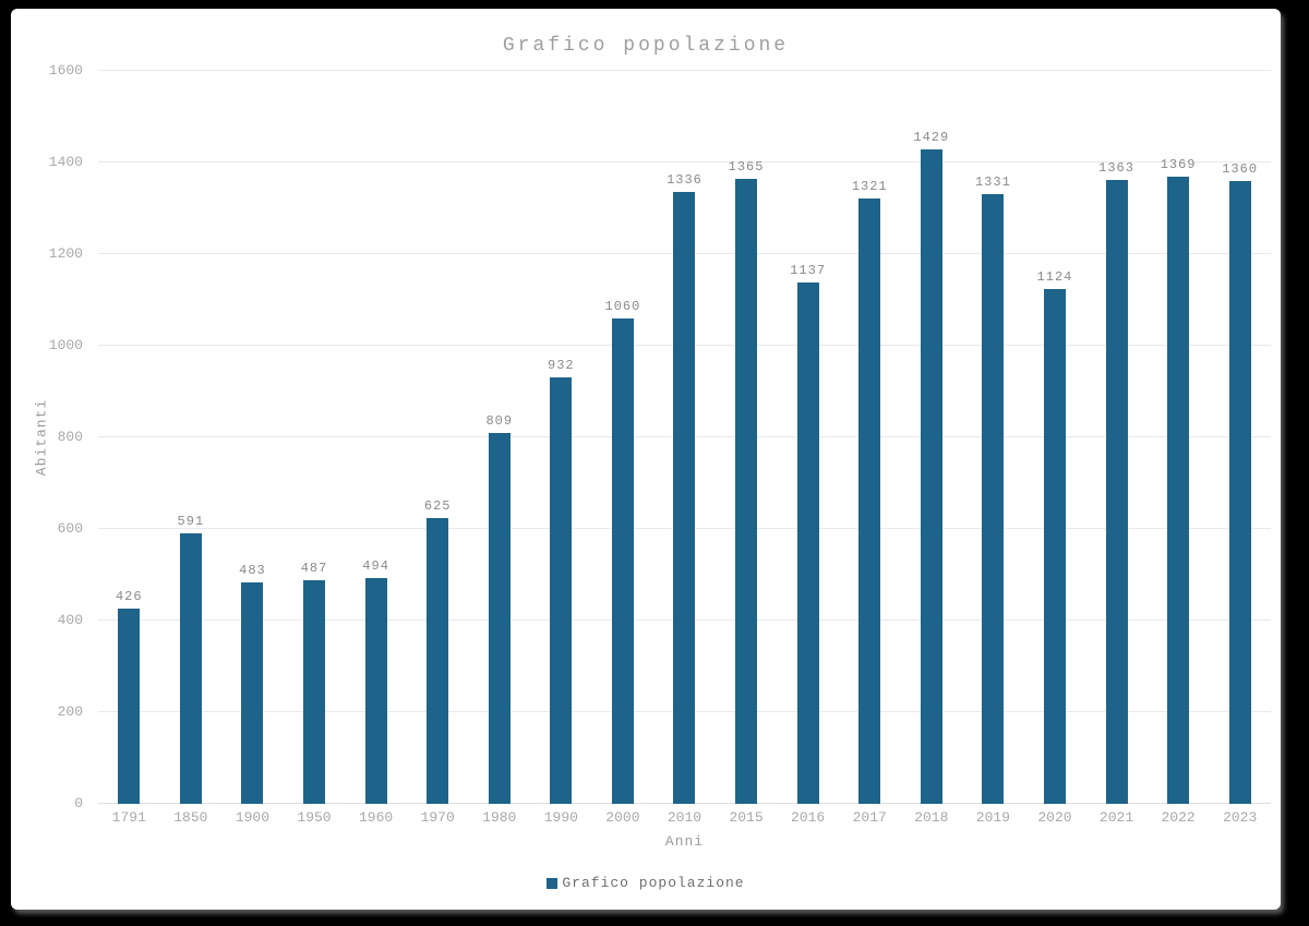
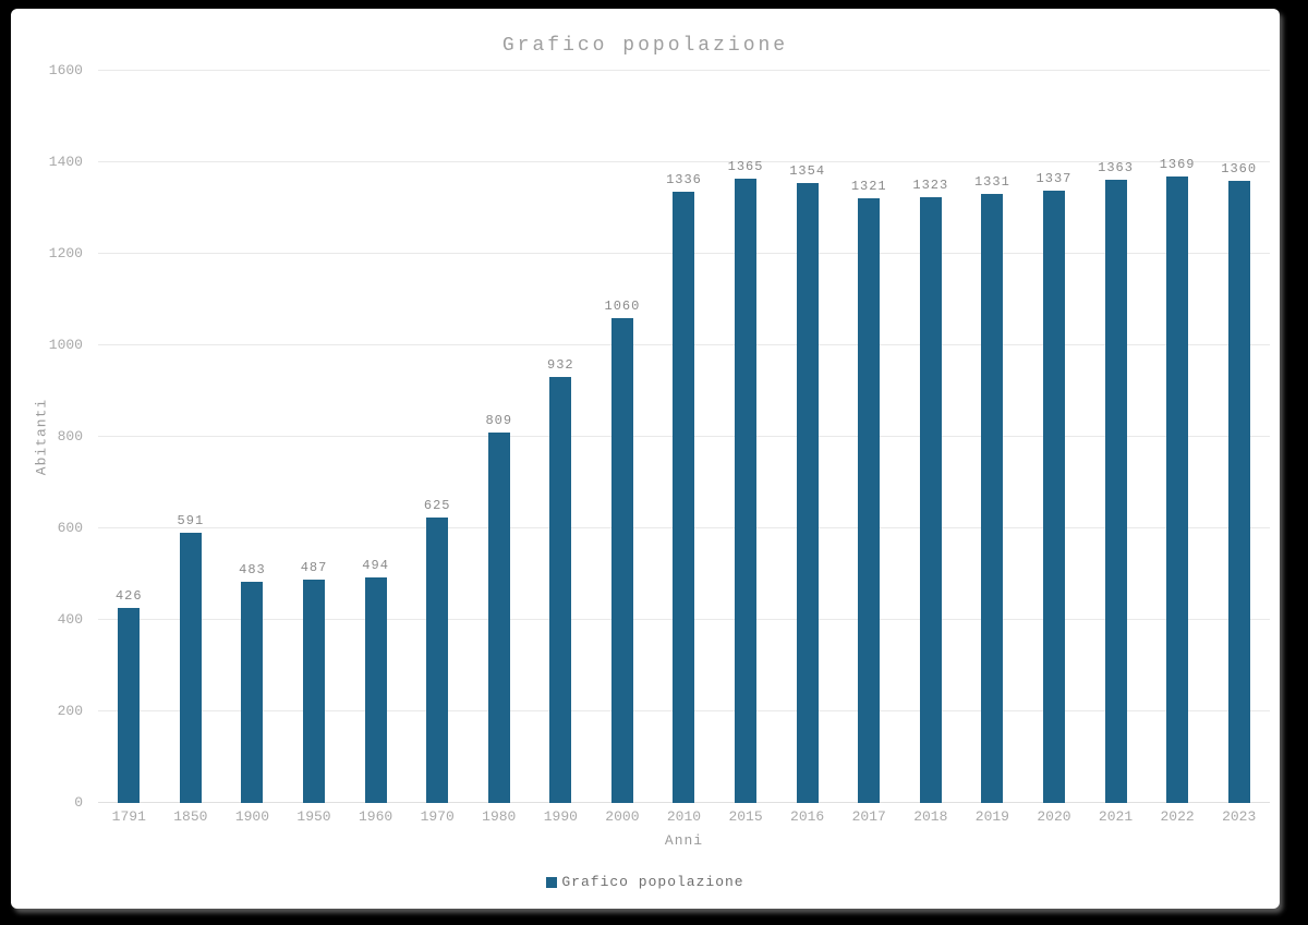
2016: 1137 -> 1354
2018: 1429 -> 1323
2020: 1124 -> 1337
